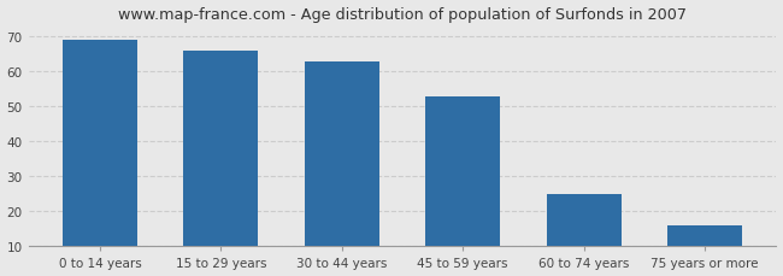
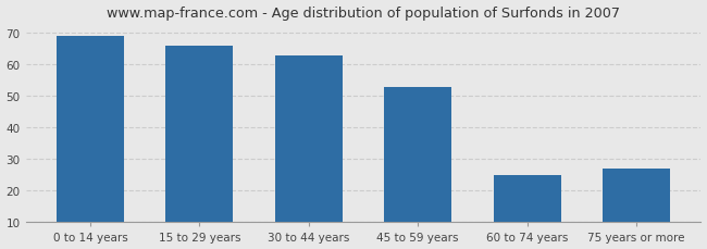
75 years or more: 16 -> 27
